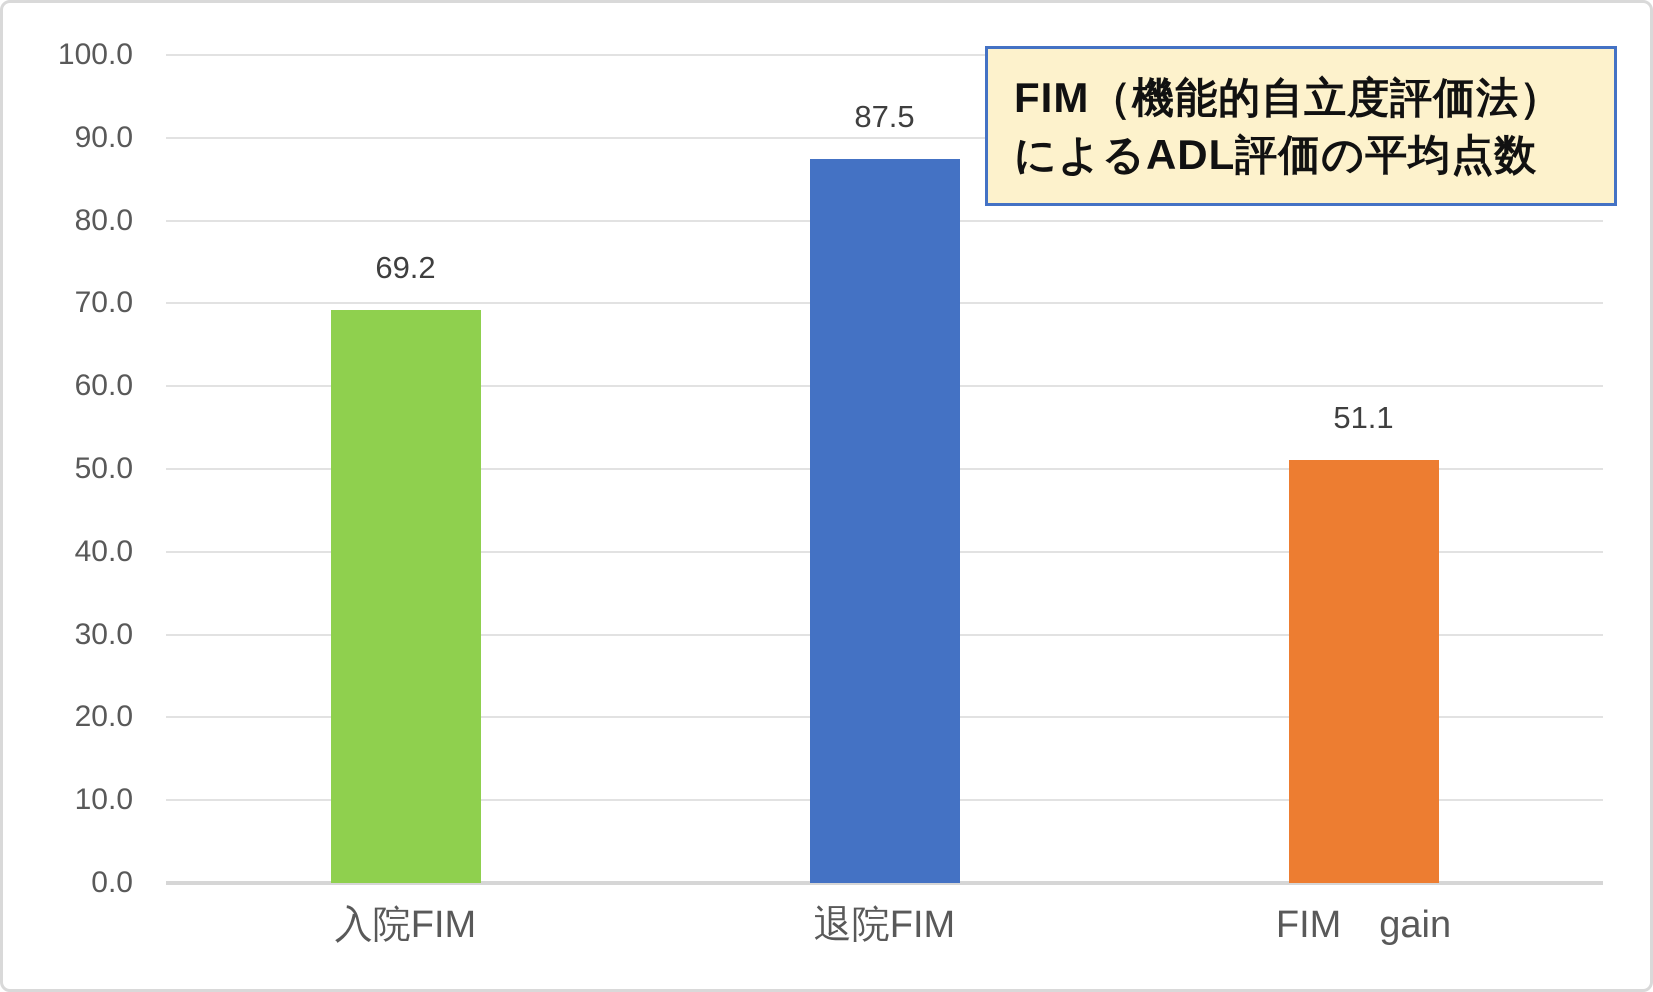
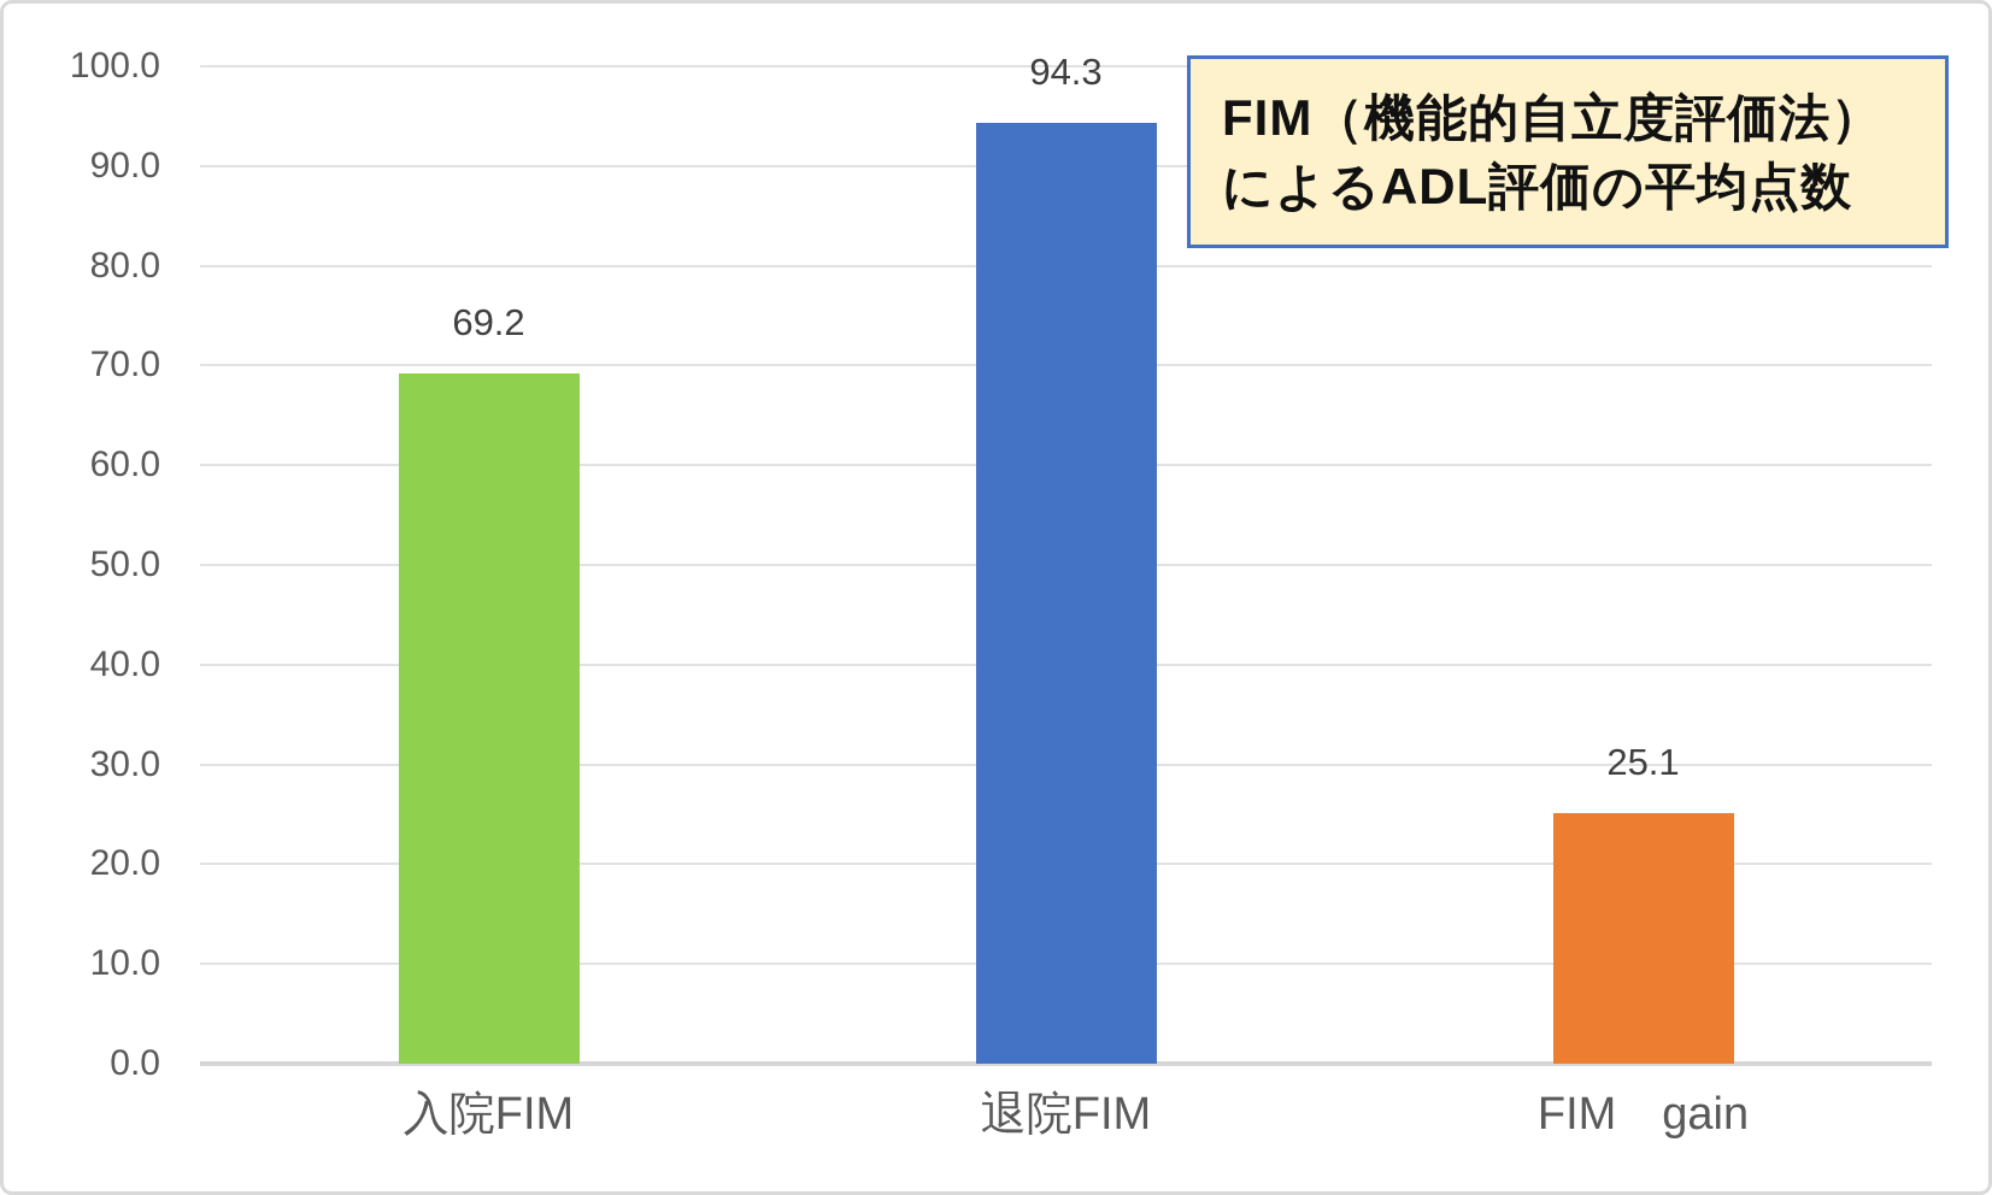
退院FIM: 87.5 -> 94.3
FIM gain: 51.1 -> 25.1
